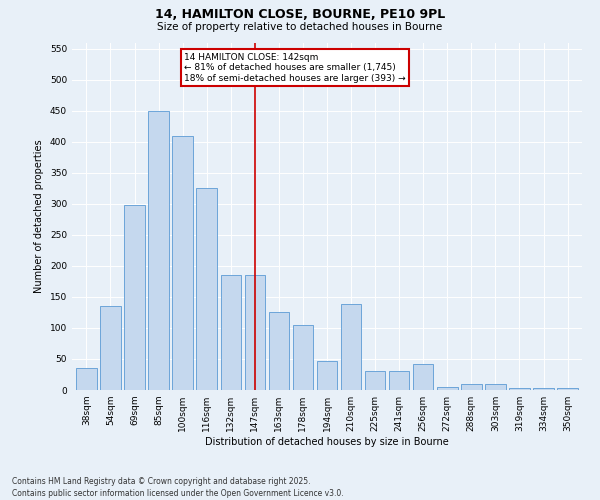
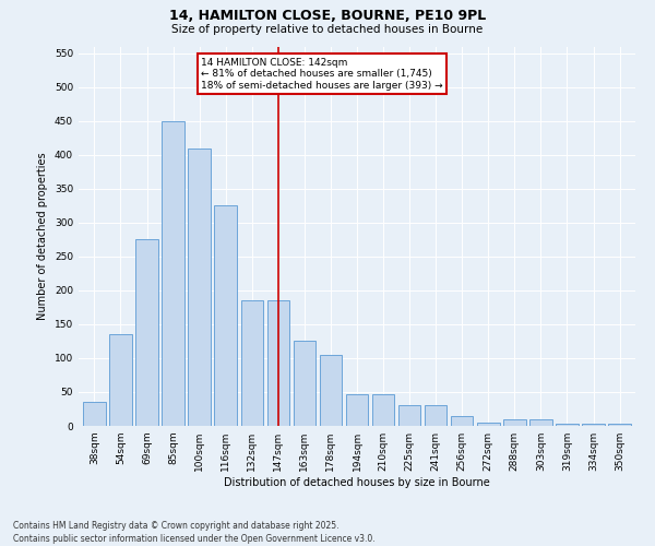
69sqm: 298 -> 275
210sqm: 138 -> 47
256sqm: 42 -> 15
